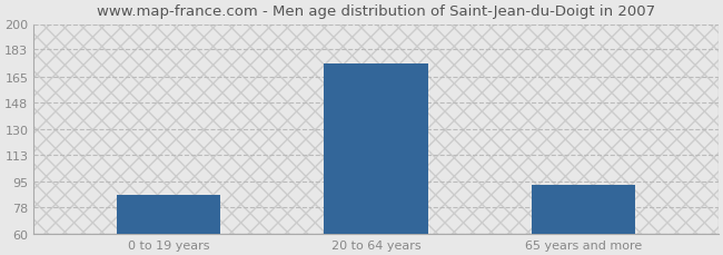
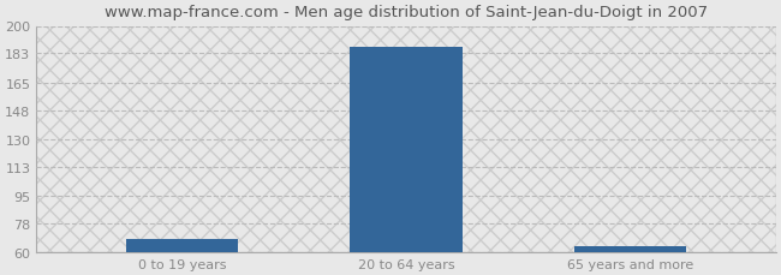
0 to 19 years: 86 -> 68
20 to 64 years: 174 -> 187
65 years and more: 93 -> 64
